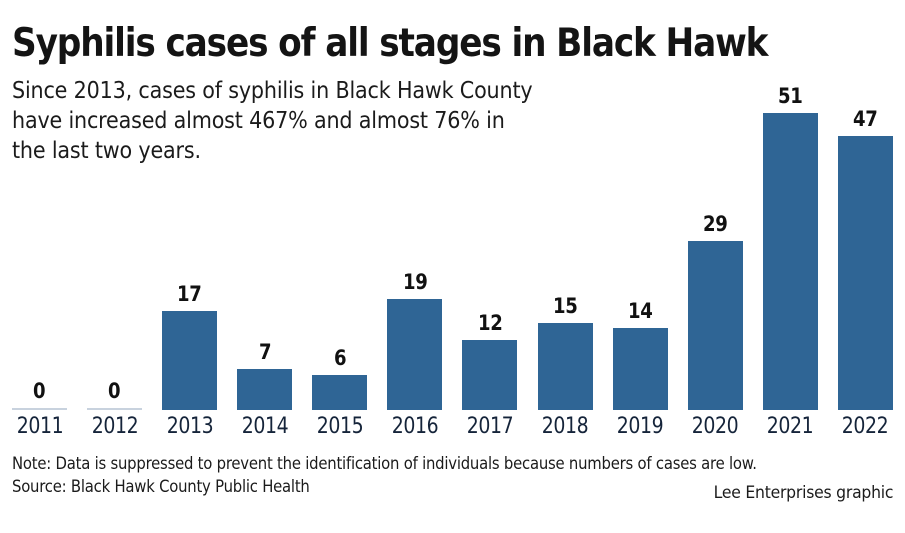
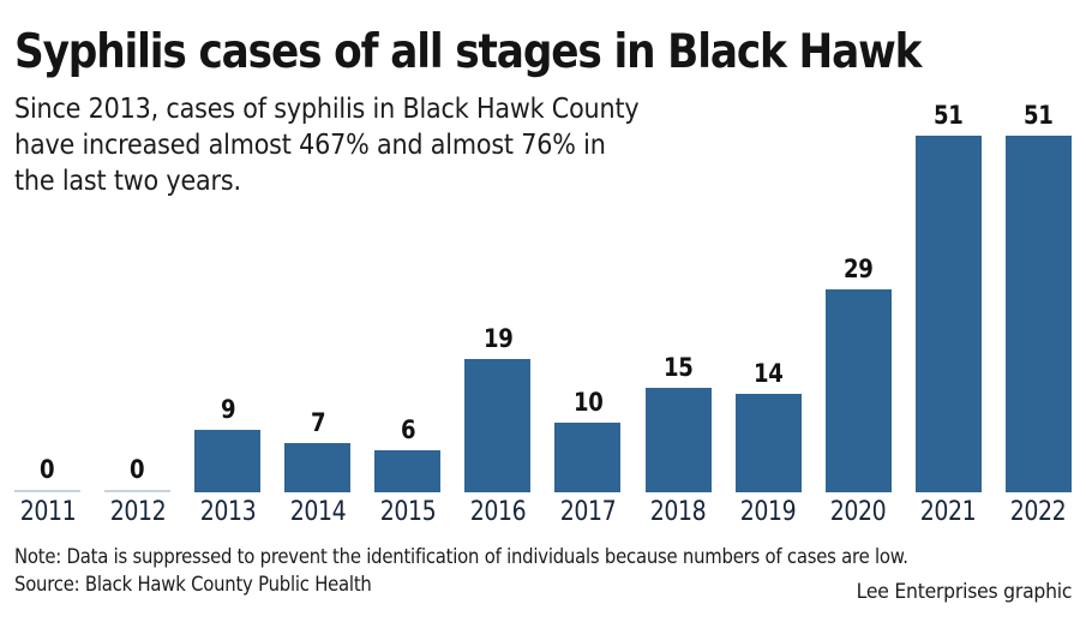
2013: 17 -> 9
2017: 12 -> 10
2022: 47 -> 51
